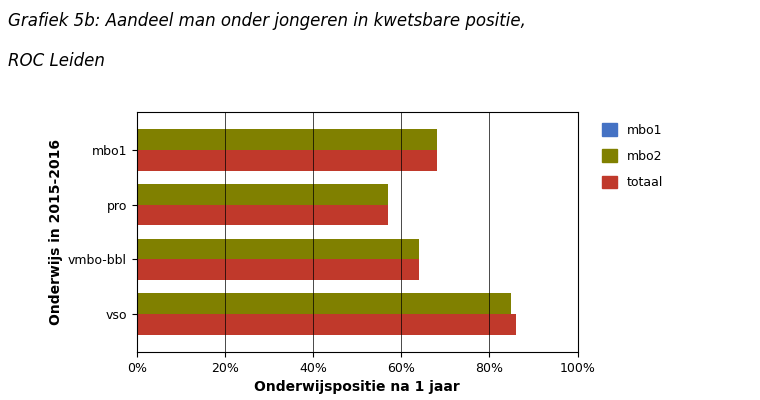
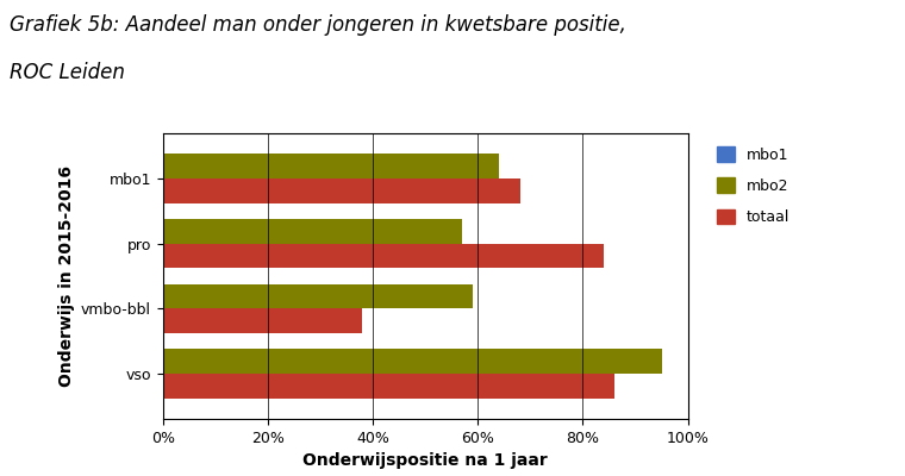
mbo2/mbo1: 68% -> 64%
totaal/pro: 57% -> 84%
mbo2/vmbo-bbl: 64% -> 59%
totaal/vmbo-bbl: 64% -> 38%
mbo2/vso: 85% -> 95%
